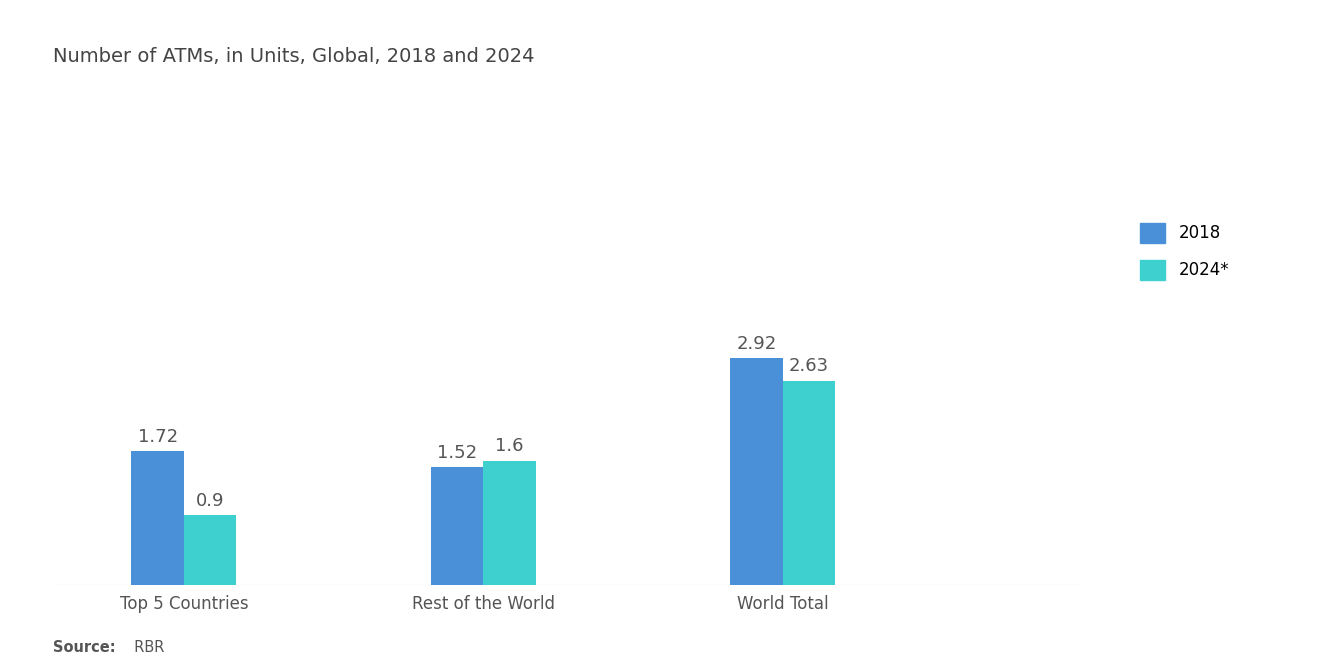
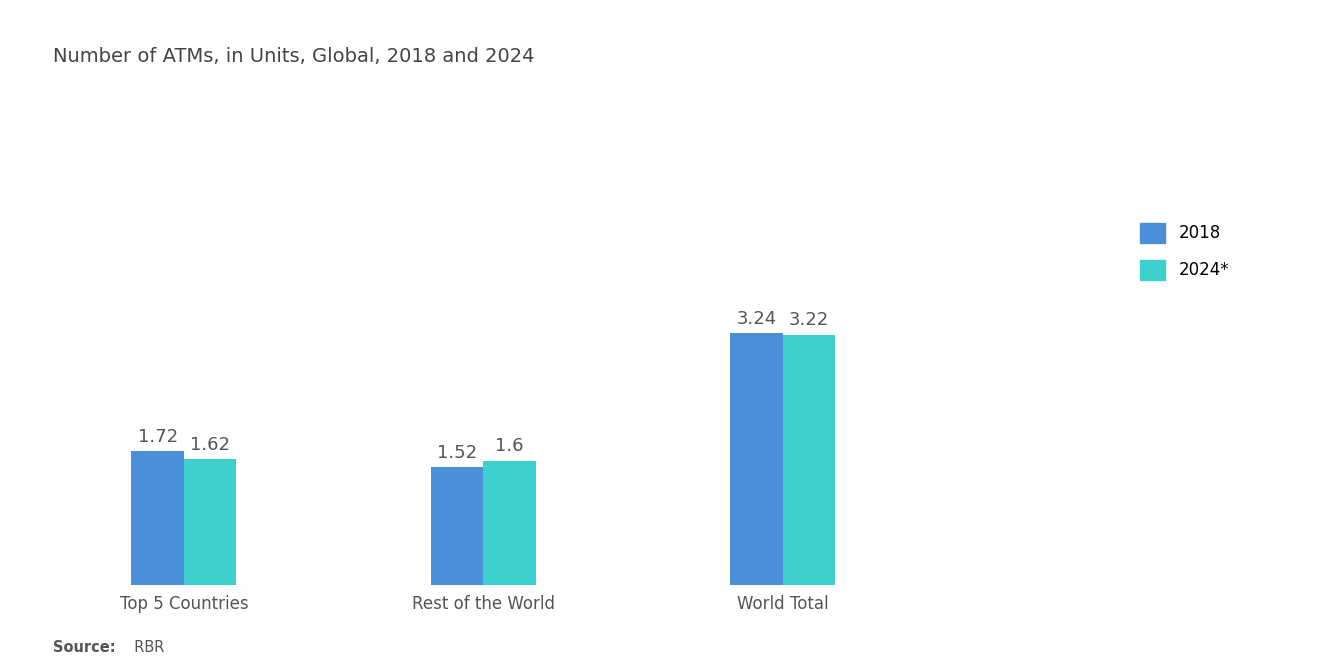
2024*/Top 5 Countries: 0.9 -> 1.62
2018/World Total: 2.92 -> 3.24
2024*/World Total: 2.63 -> 3.22
